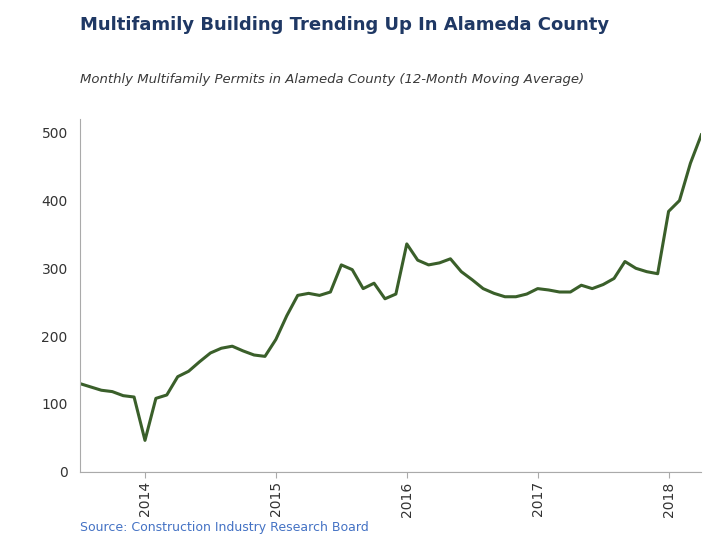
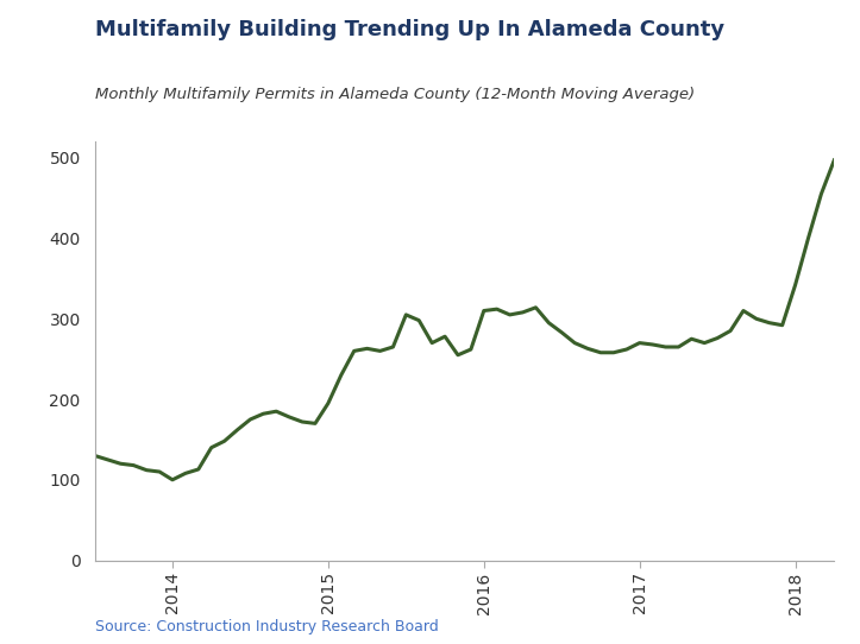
2014: 46 -> 100
2016: 336 -> 310
2018: 384 -> 342
